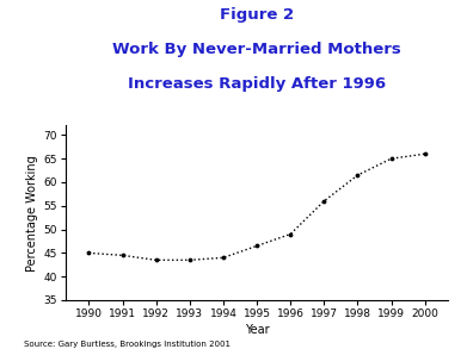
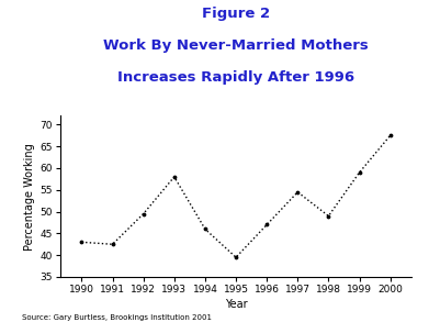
1990: 45.0 -> 43.0
1991: 44.5 -> 42.5
1992: 43.5 -> 49.5
1993: 43.5 -> 58.0
1994: 44.0 -> 46.0
1995: 46.5 -> 39.5
1996: 49.0 -> 47.0
1997: 56.0 -> 54.5
1998: 61.5 -> 49.0
1999: 65.0 -> 59.0
2000: 66.0 -> 67.5
